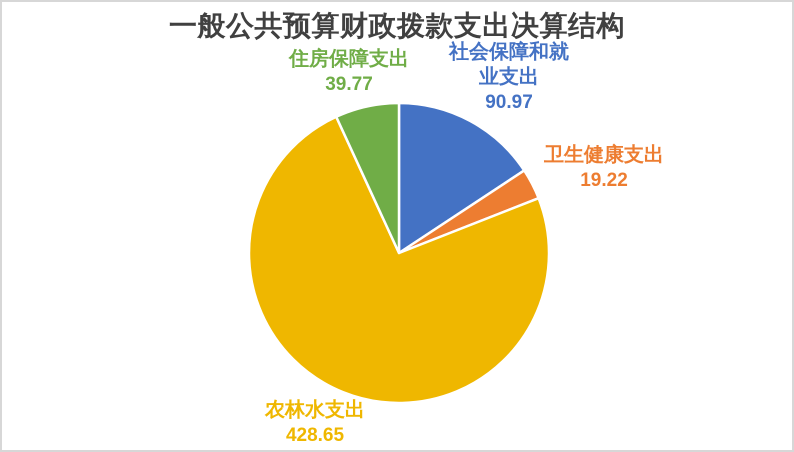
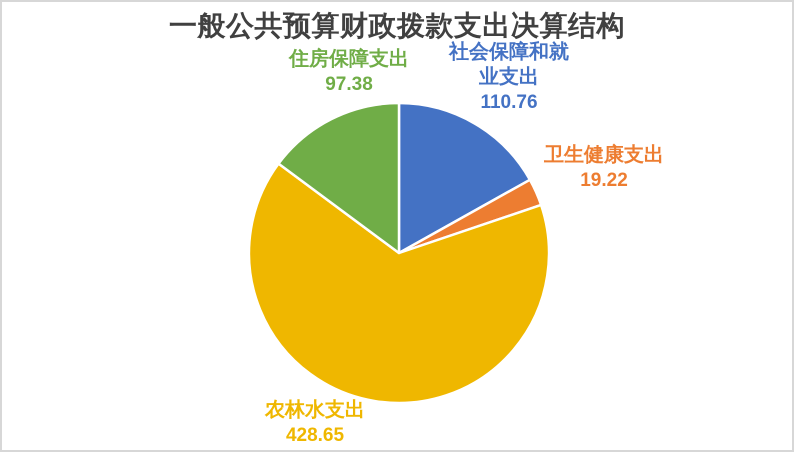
社会保障和就业支出: 90.97 -> 110.76
住房保障支出: 39.77 -> 97.38
